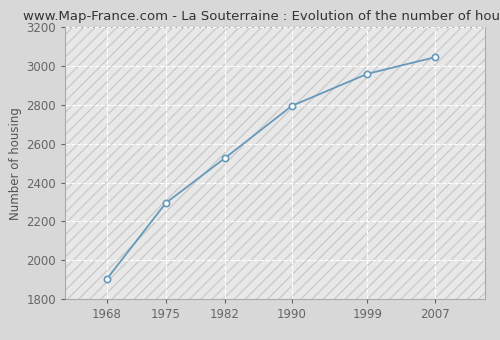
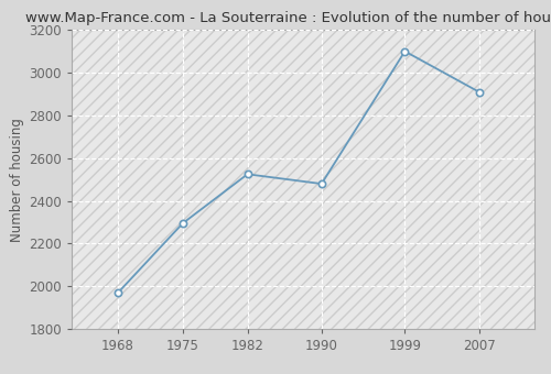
1968: 1900 -> 1970
1990: 2800 -> 2480
1999: 2960 -> 3100
2007: 3040 -> 2910
